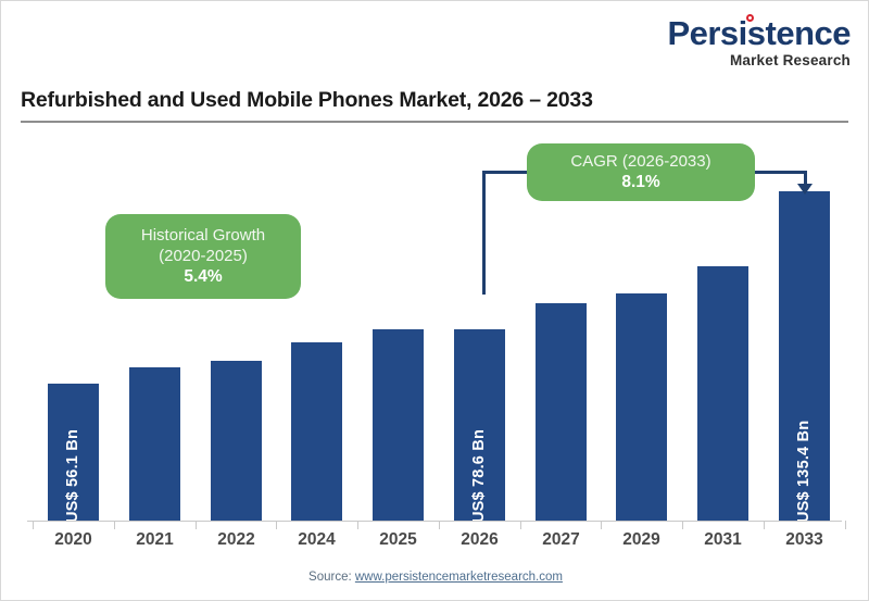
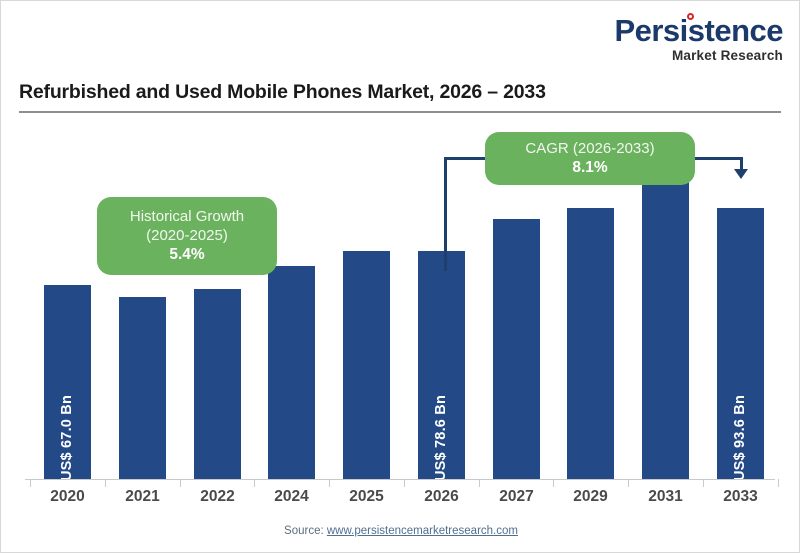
2020: 56.1 -> 67.0
2033: 135.4 -> 93.6
